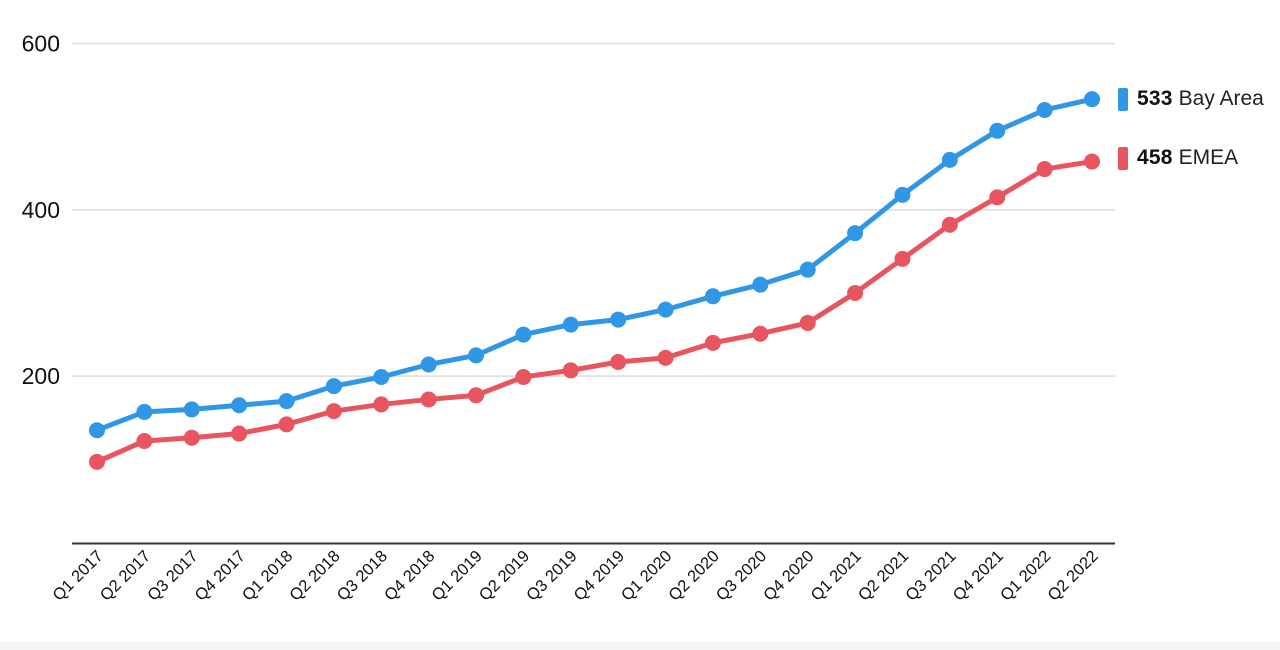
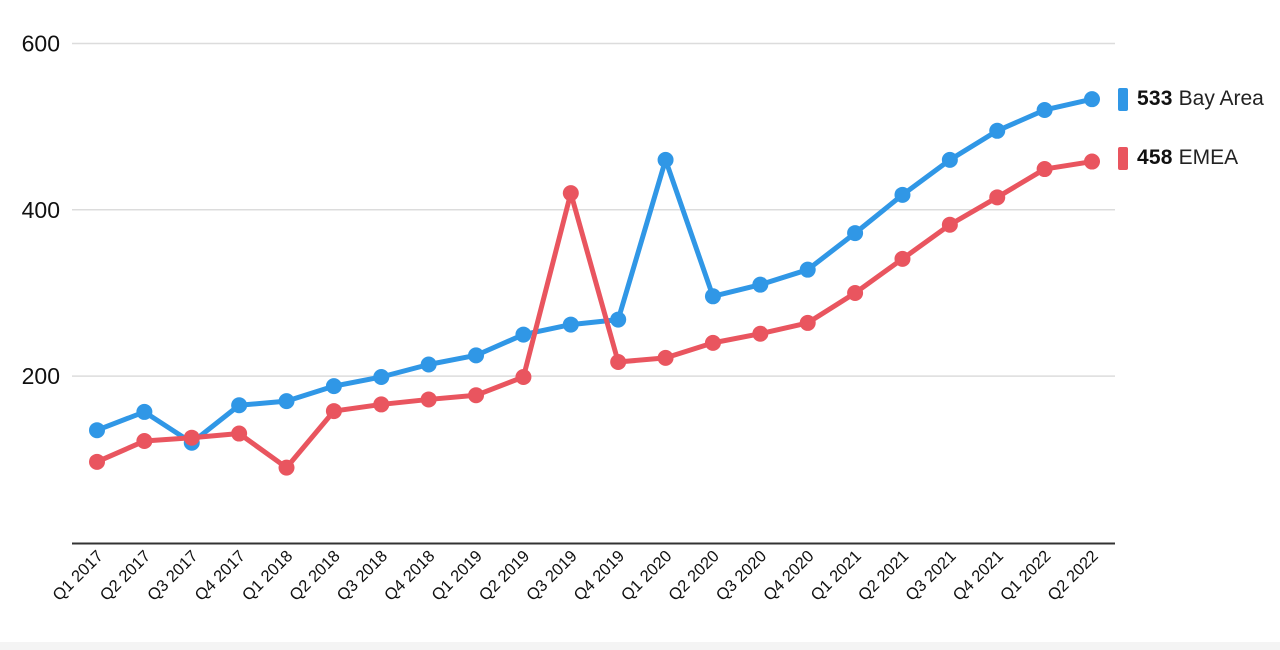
Bay Area/Q3 2017: 160 -> 120
EMEA/Q1 2018: 140 -> 90
EMEA/Q3 2019: 210 -> 420
Bay Area/Q1 2020: 280 -> 460
